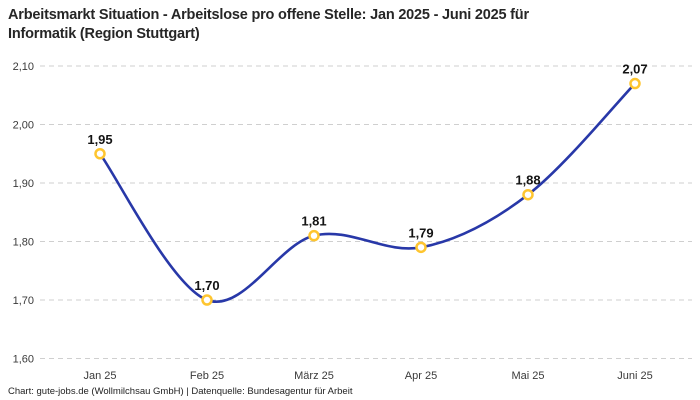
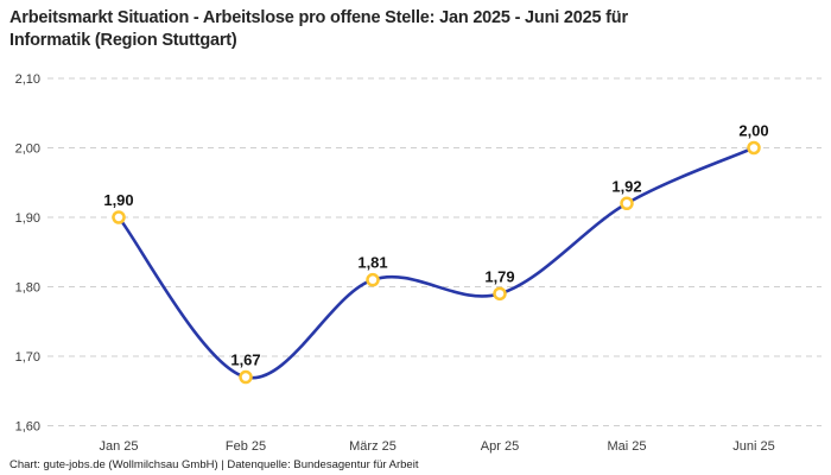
Jan 25: 1,95 -> 1,90
Feb 25: 1,70 -> 1,67
Mai 25: 1,88 -> 1,92
Juni 25: 2,07 -> 2,00
